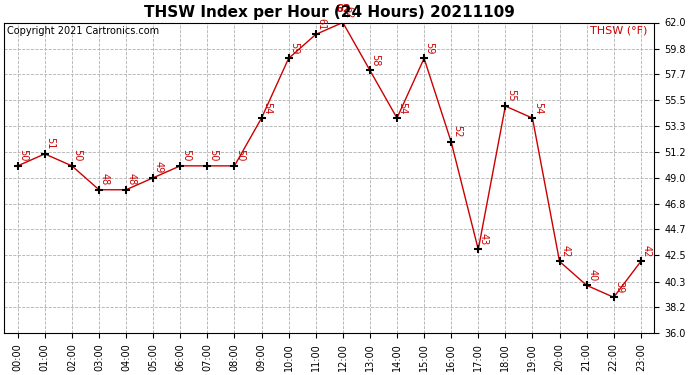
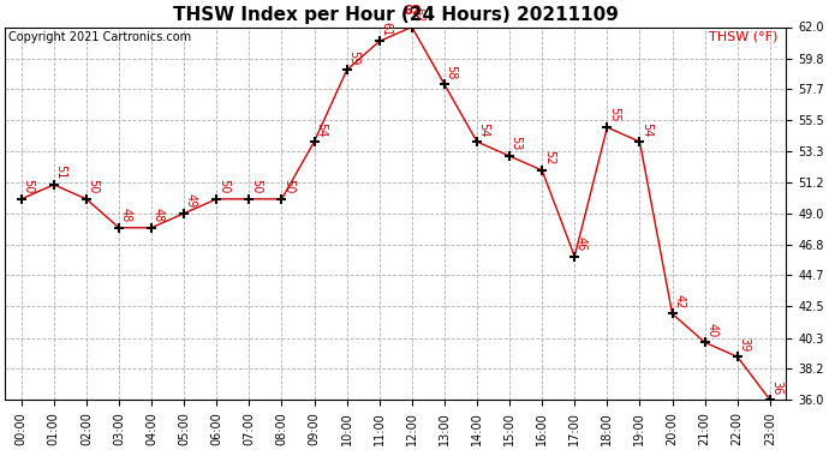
15:00: 59 -> 53
17:00: 43 -> 46
23:00: 42 -> 36
